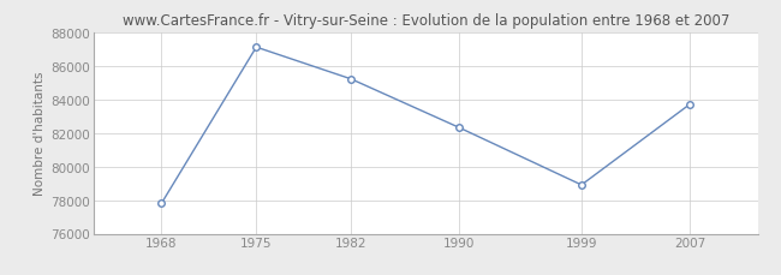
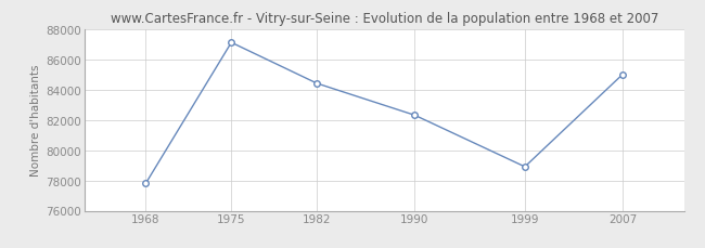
1982: 85200 -> 84400
2007: 83700 -> 85000
